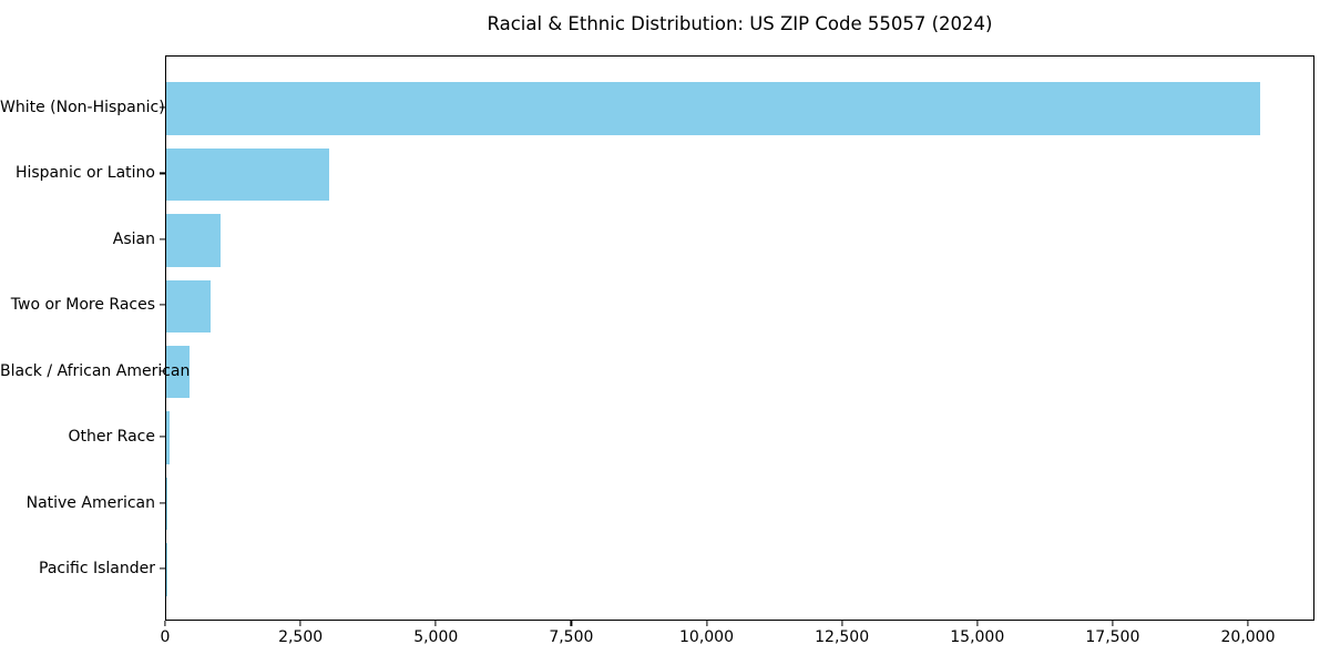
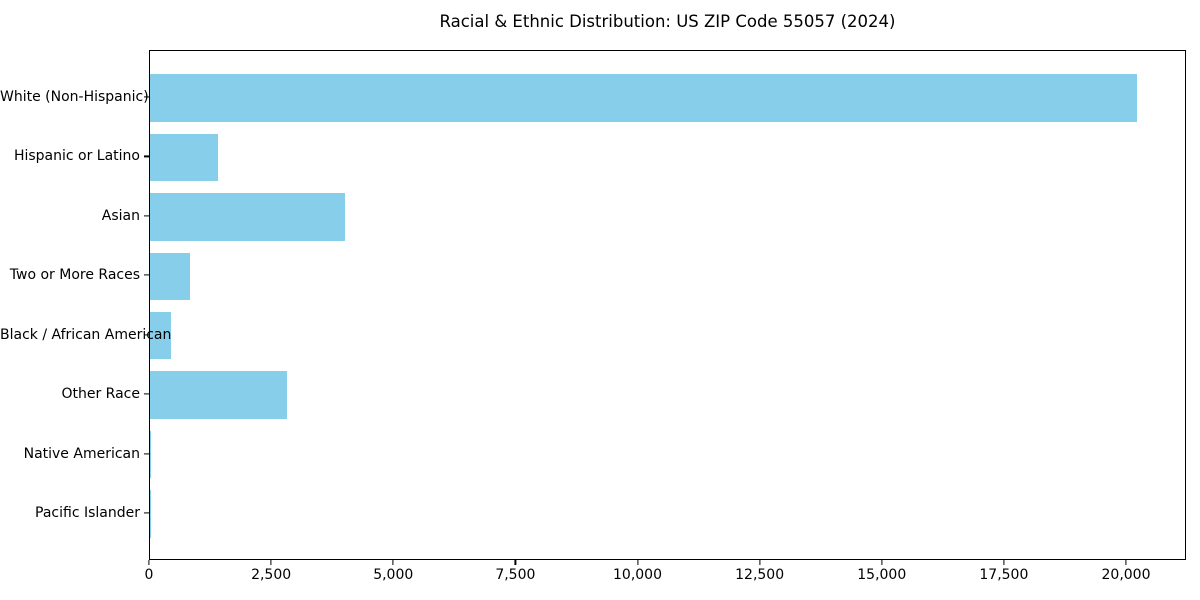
Hispanic or Latino: 3000 -> 1400
Asian: 1000 -> 4000
Other Race: 100 -> 2800
